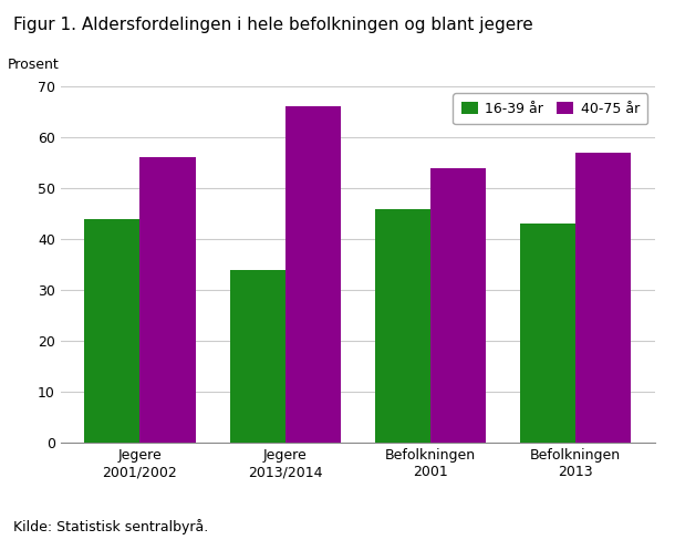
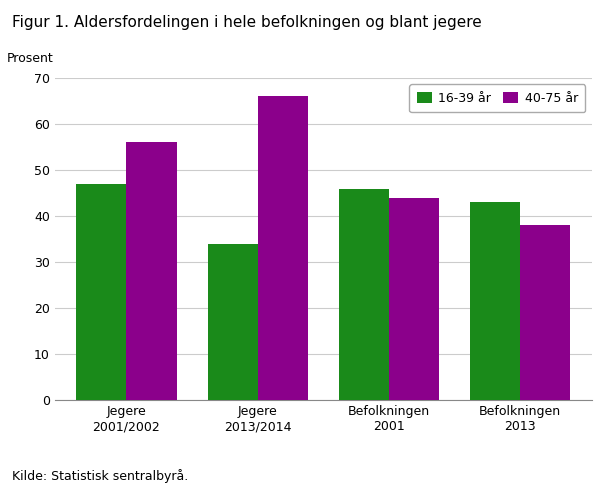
16-39 år/Jegere 2001/2002: 44 -> 47
40-75 år/Befolkningen 2001: 54 -> 44
40-75 år/Befolkningen 2013: 57 -> 38
